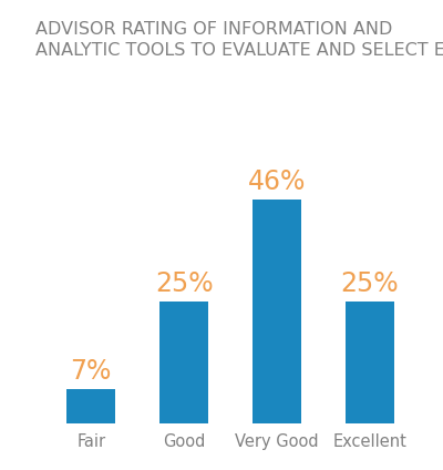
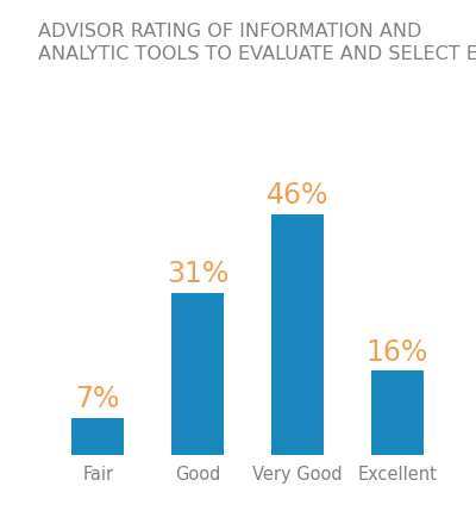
Good: 25% -> 31%
Excellent: 25% -> 16%
